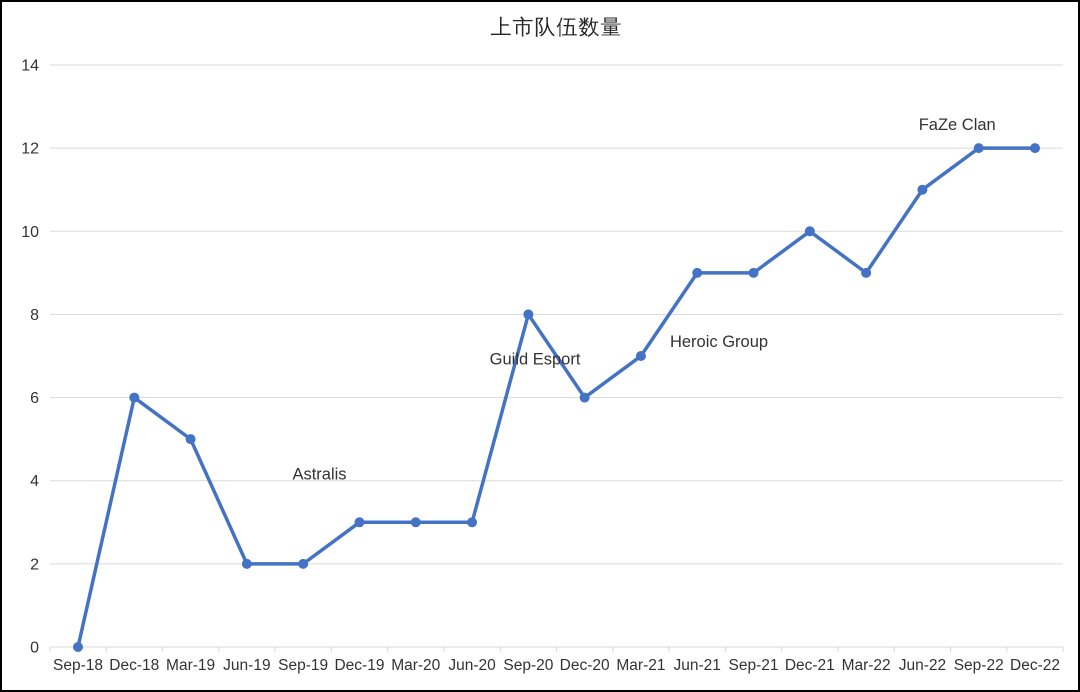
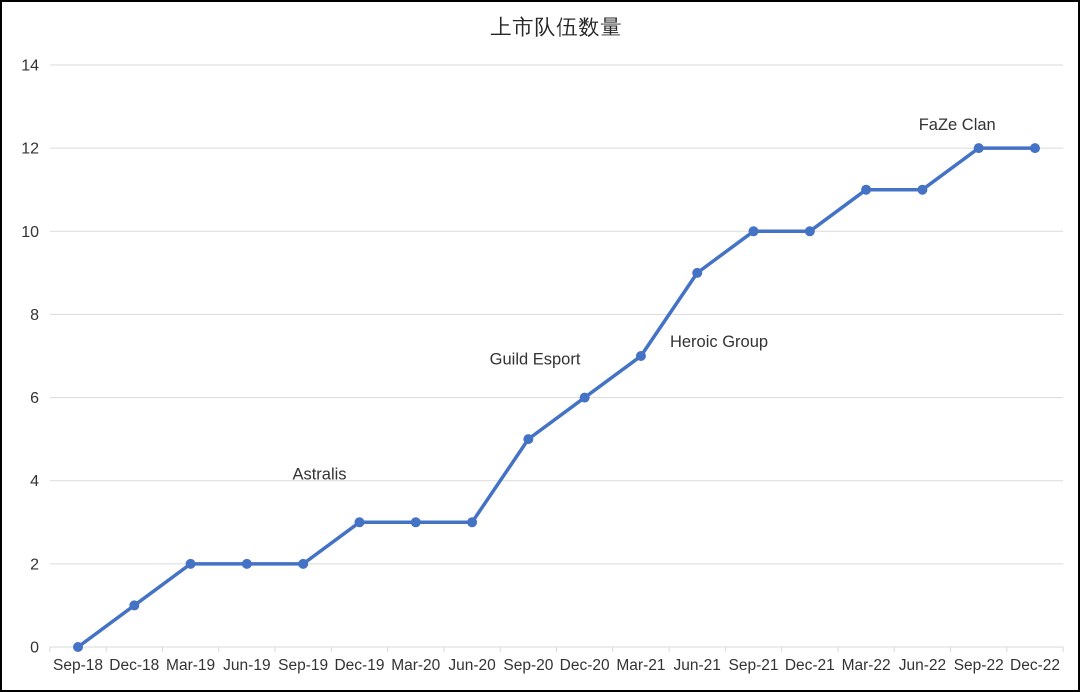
Dec-18: 6 -> 1
Mar-19: 5 -> 2
Sep-20: 8 -> 5
Sep-21: 9 -> 10
Mar-22: 9 -> 11
